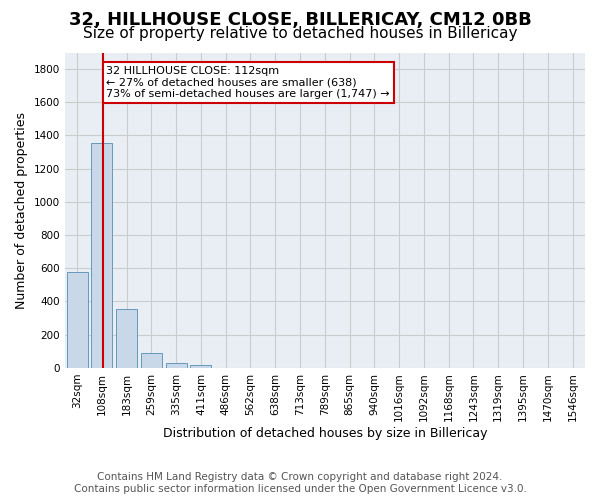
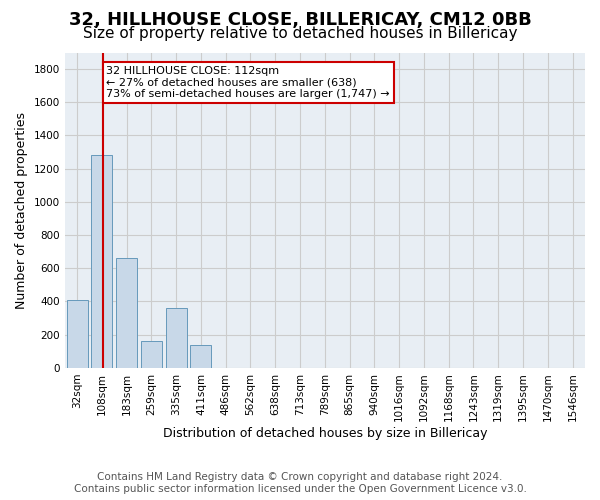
32sqm: 580 -> 410
108sqm: 1360 -> 1280
183sqm: 360 -> 660
259sqm: 90 -> 160
335sqm: 30 -> 360
411sqm: 20 -> 140
